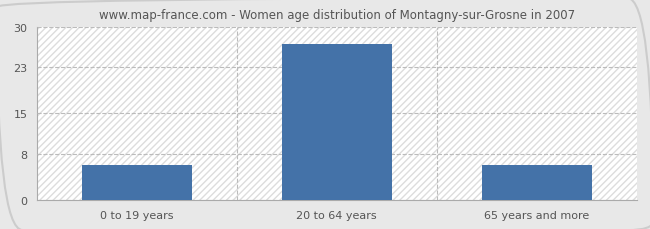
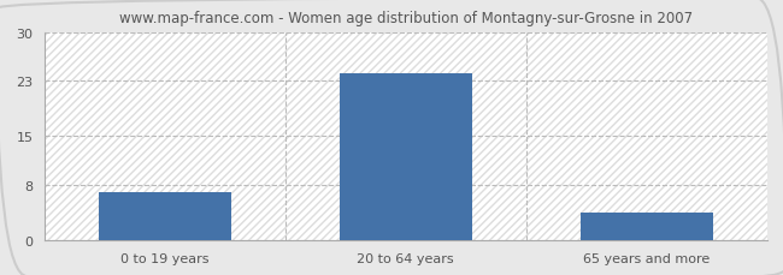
0 to 19 years: 6 -> 7
20 to 64 years: 27 -> 24
65 years and more: 6 -> 4
